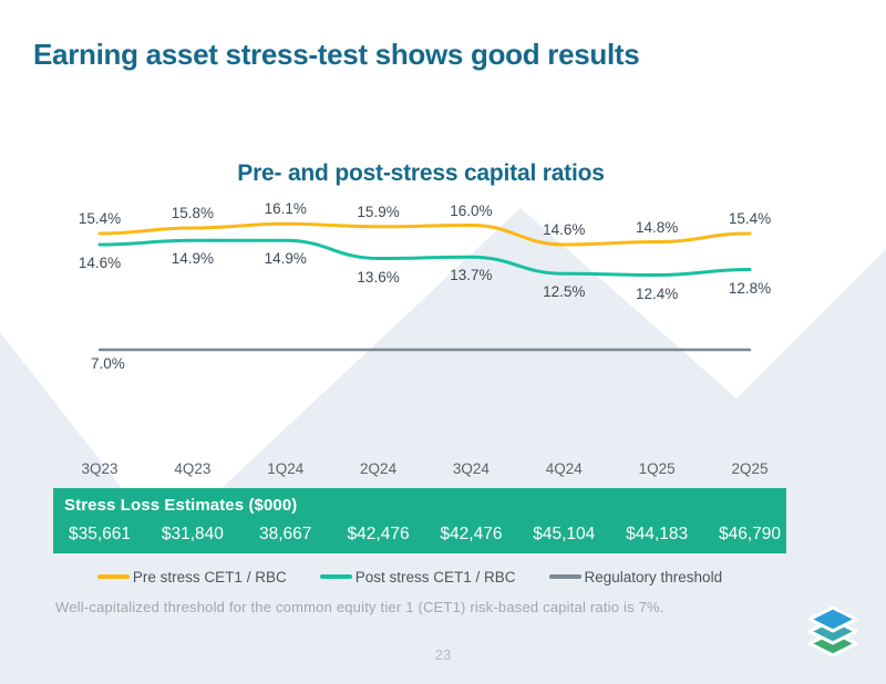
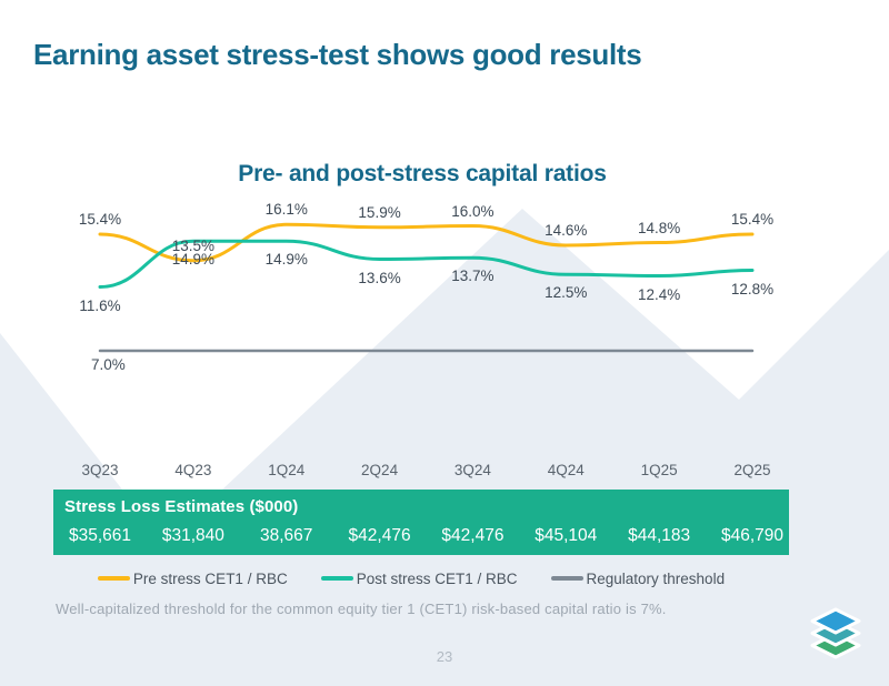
Post stress CET1 / RBC/3Q23: 14.6% -> 11.6%
Pre stress CET1 / RBC/4Q23: 15.8% -> 13.5%
